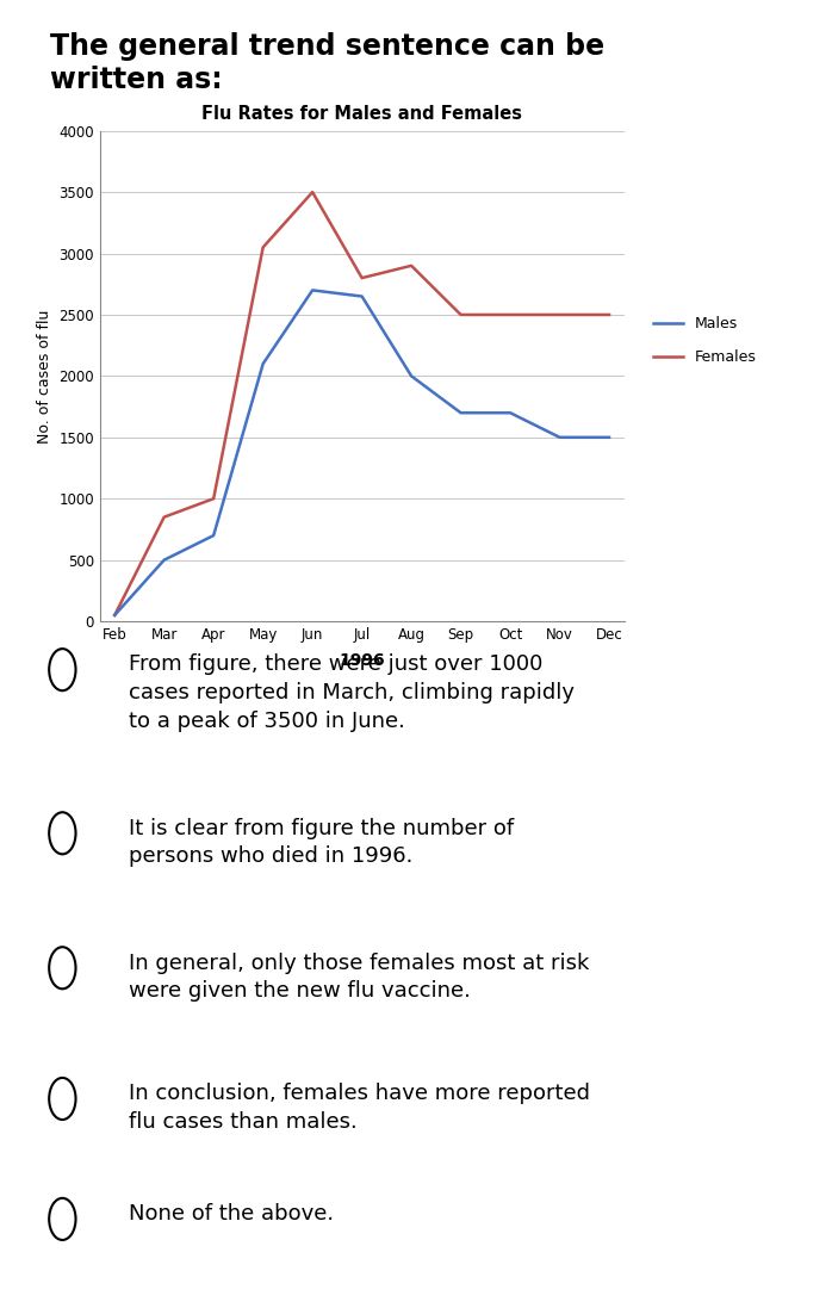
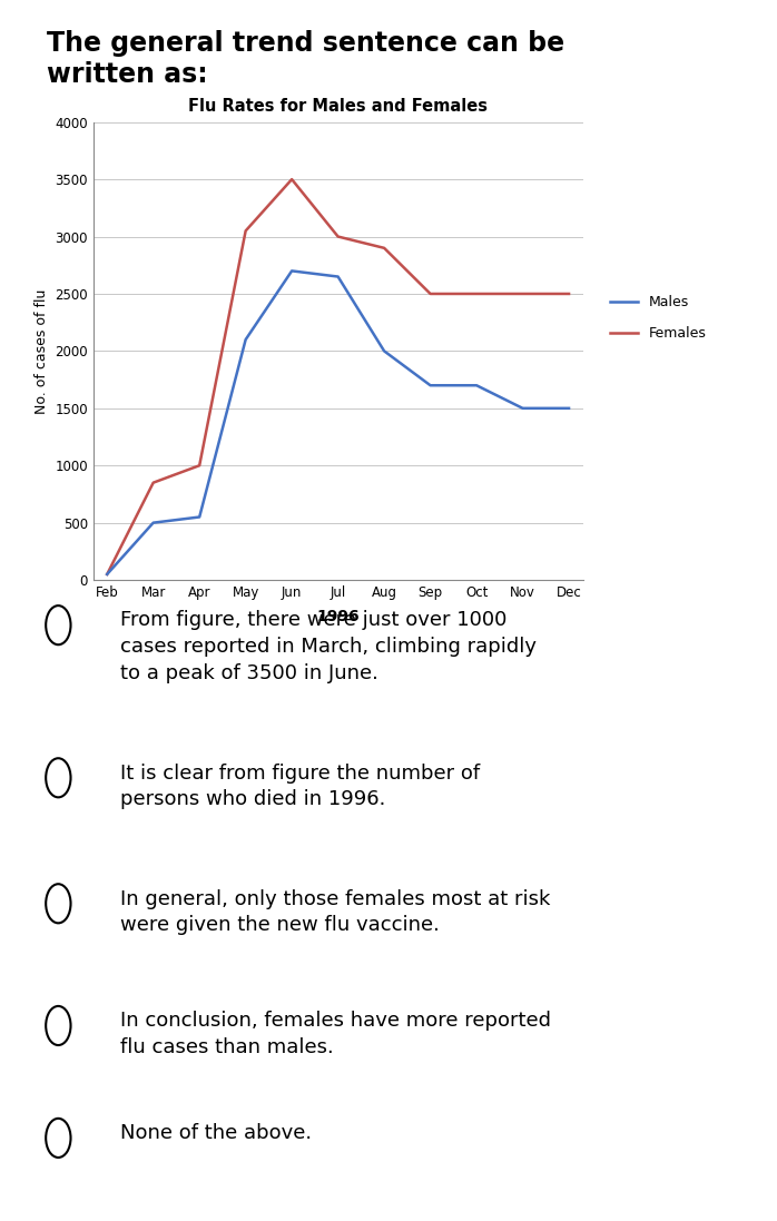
Males/Apr: 700 -> 550
Females/Jul: 2800 -> 3000
